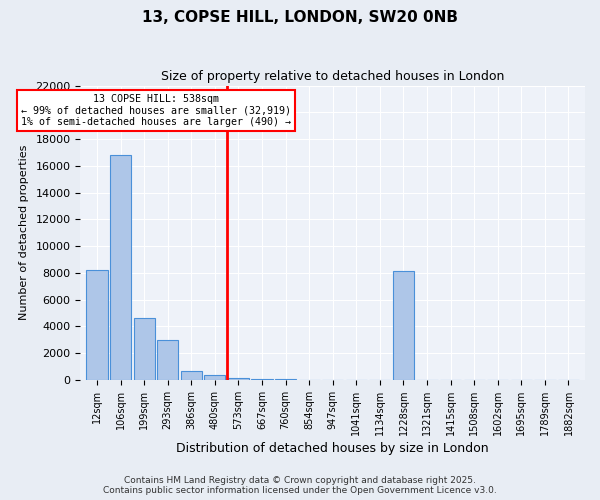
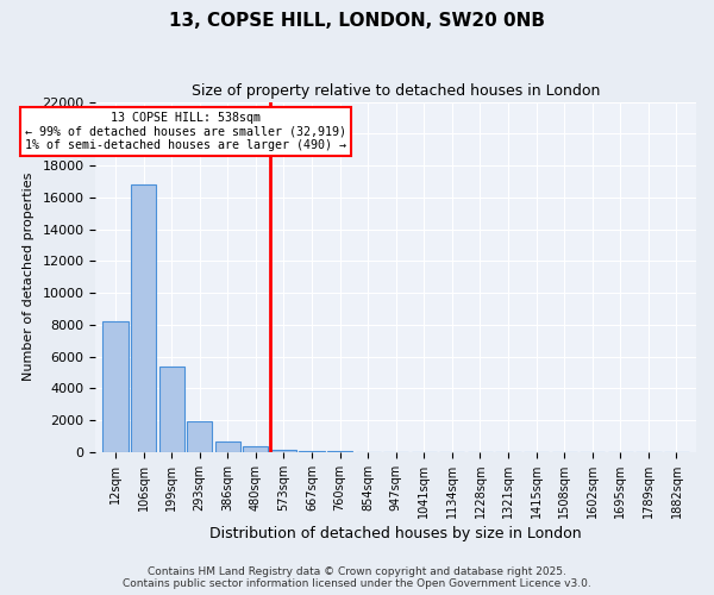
199sqm: 4600 -> 5400
293sqm: 3000 -> 1900
1228sqm: 8100 -> 0
